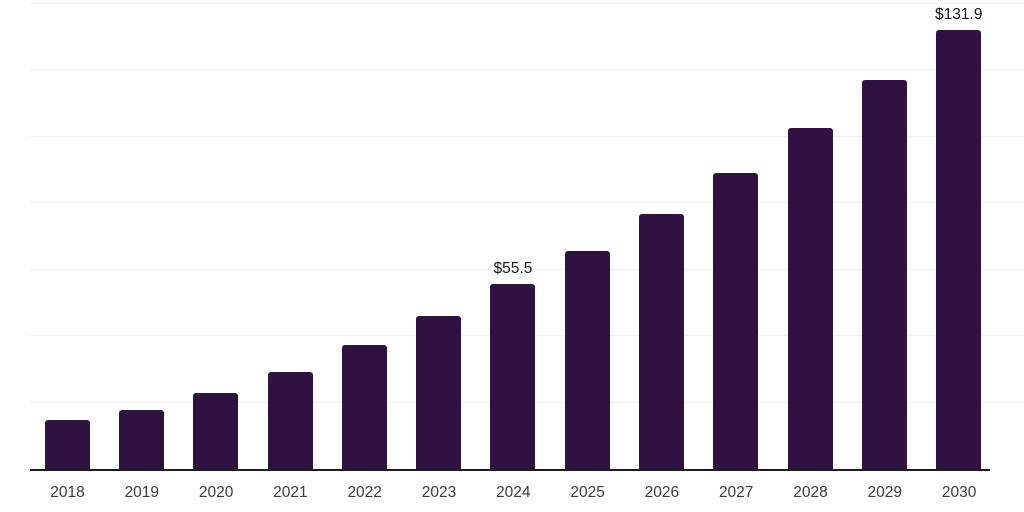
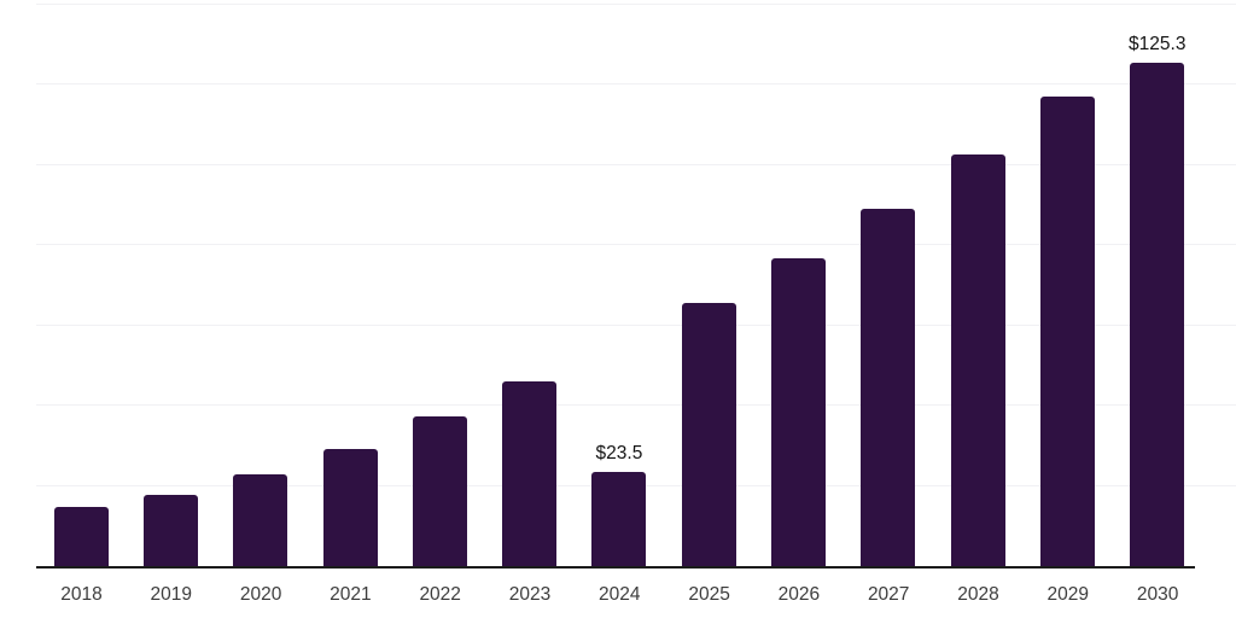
2024: $55.5 -> $23.5
2030: $131.9 -> $125.3
